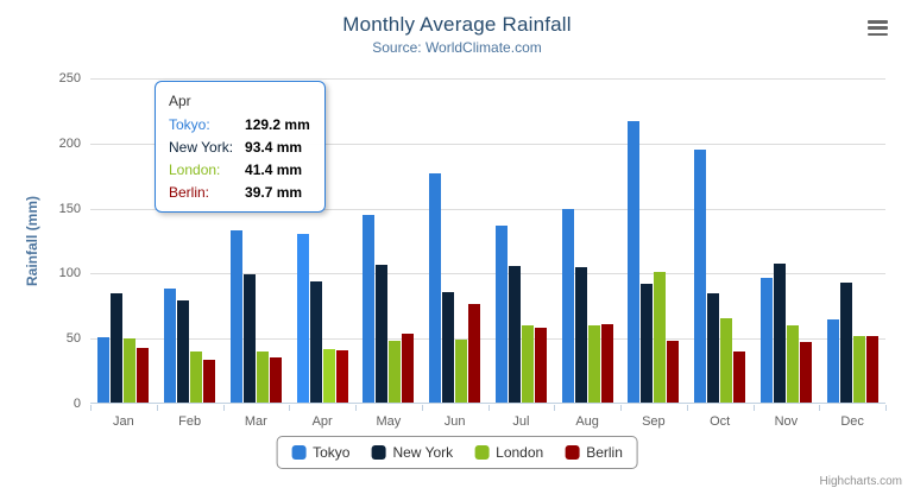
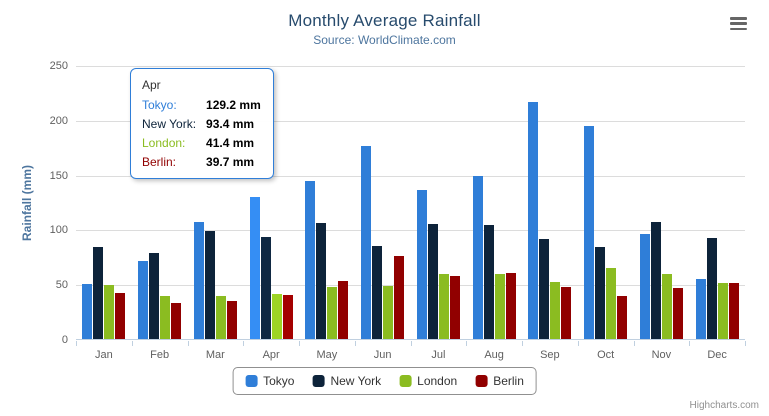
Tokyo/Feb: 88 -> 72
Tokyo/Mar: 132 -> 106
London/Sep: 100 -> 52
Tokyo/Dec: 64 -> 54
